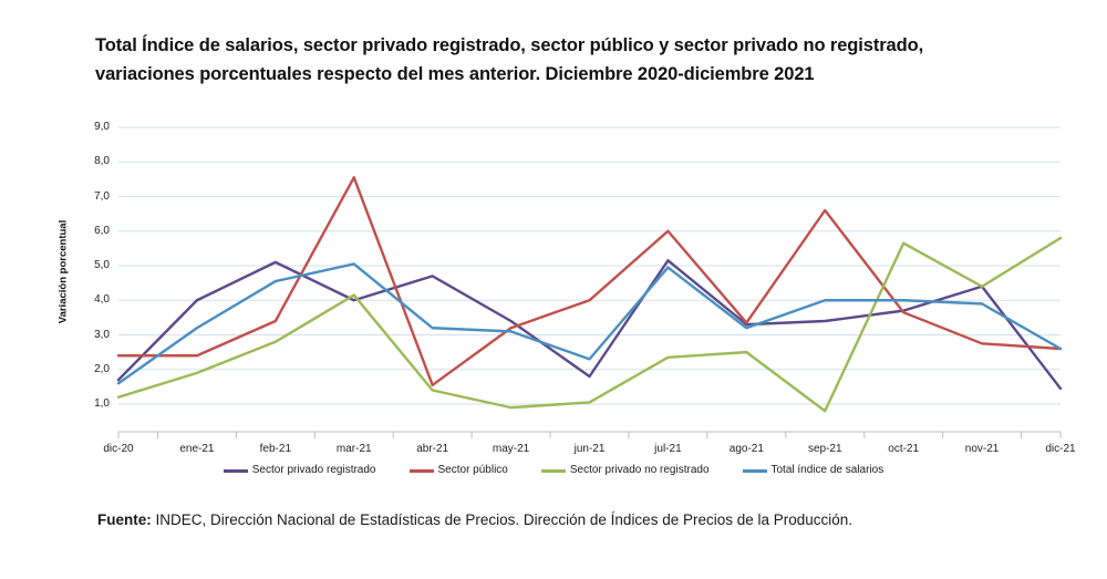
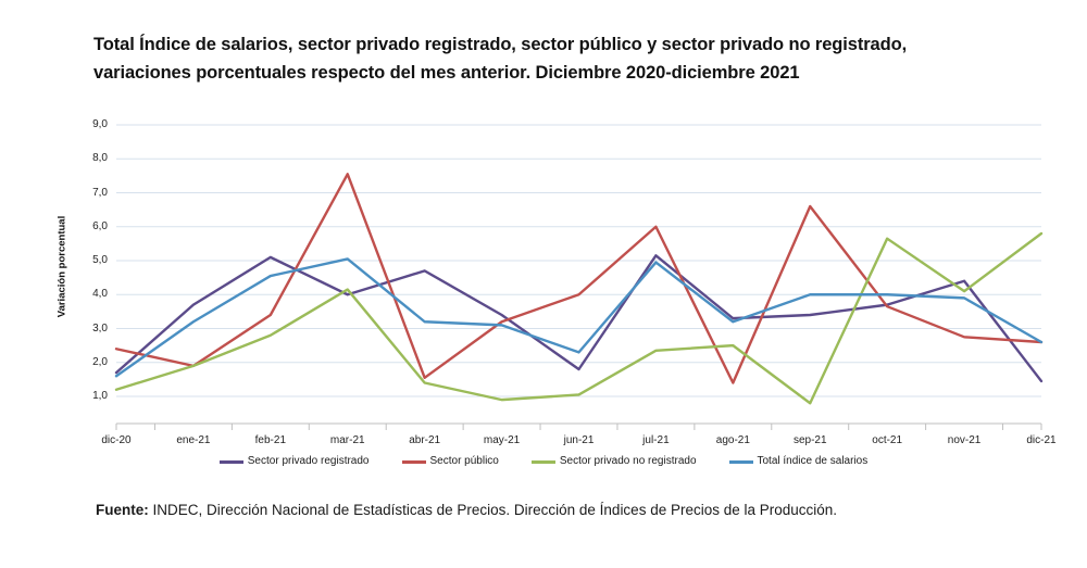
Sector privado registrado/ene-21: 4,0 -> 3,7
Sector público/ene-21: 2,4 -> 1,9
Sector público/ago-21: 3,4 -> 1,4
Sector privado no registrado/nov-21: 4,4 -> 4,1
